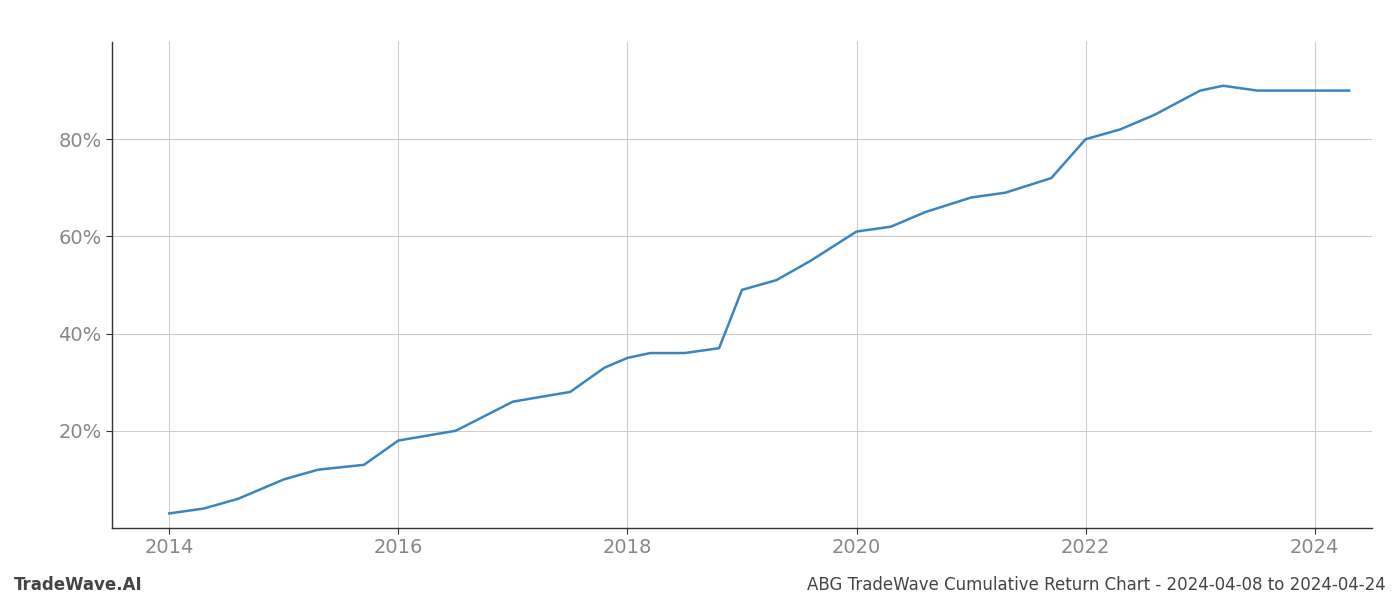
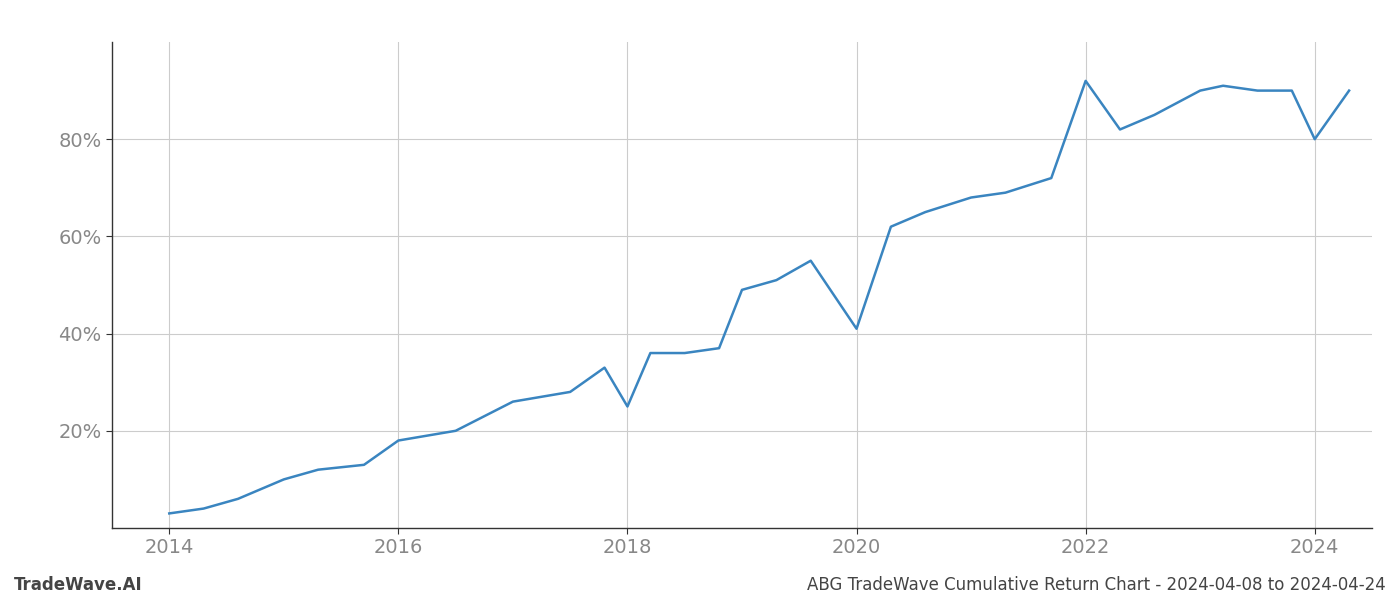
2018: 35% -> 25%
2020: 61% -> 41%
2022: 80% -> 92%
2024: 90% -> 80%
